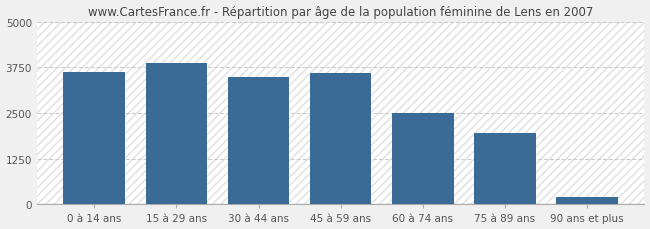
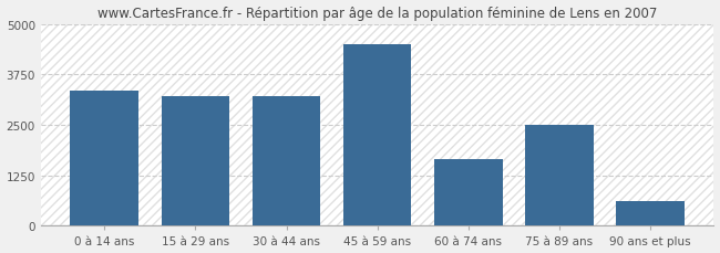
0 à 14 ans: 3620 -> 3350
15 à 29 ans: 3870 -> 3200
30 à 44 ans: 3480 -> 3200
45 à 59 ans: 3600 -> 4500
60 à 74 ans: 2500 -> 1650
75 à 89 ans: 1950 -> 2500
90 ans et plus: 200 -> 600
